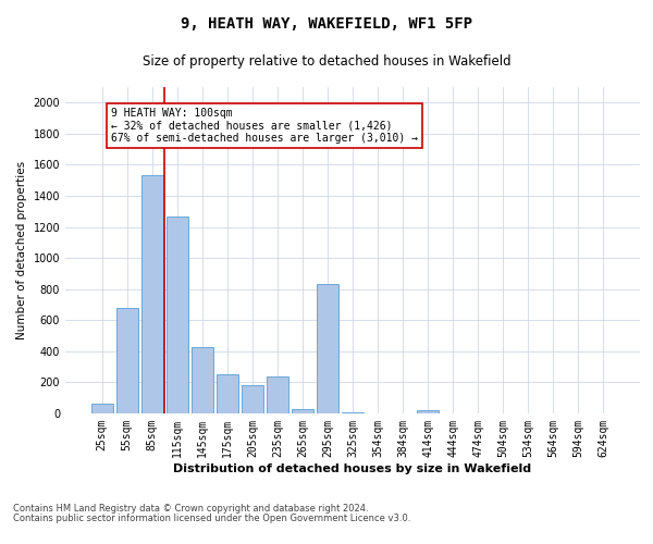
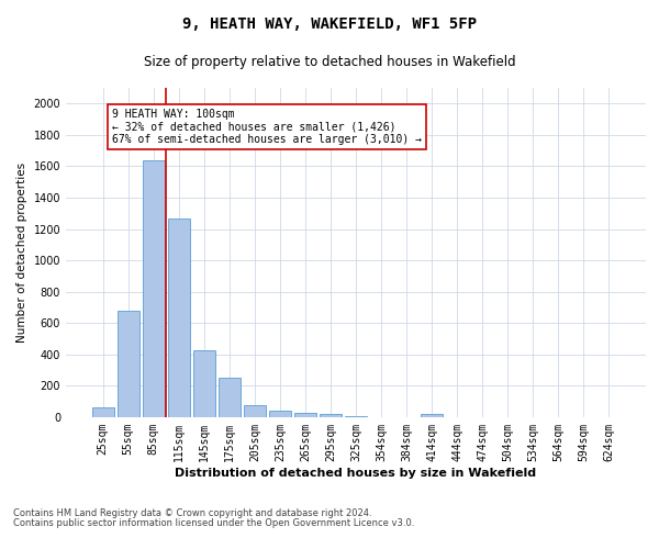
85sqm: 1530 -> 1640
205sqm: 180 -> 80
235sqm: 240 -> 40
295sqm: 830 -> 20
